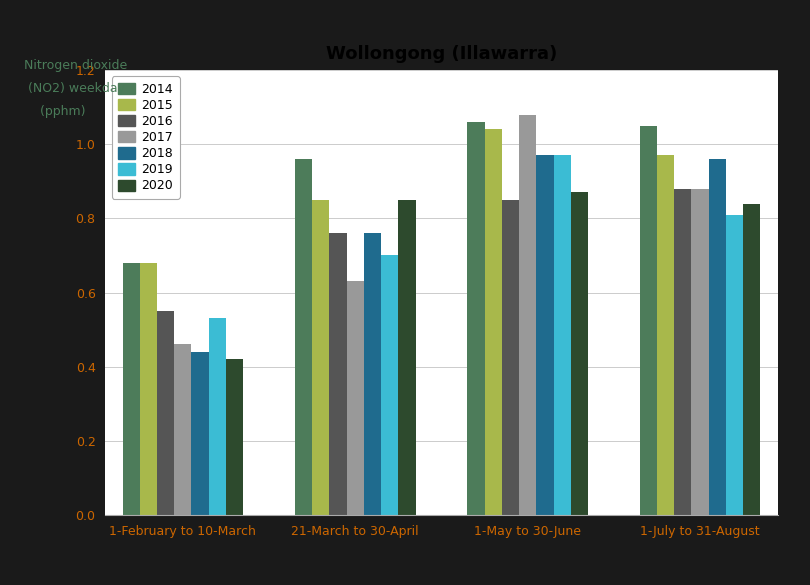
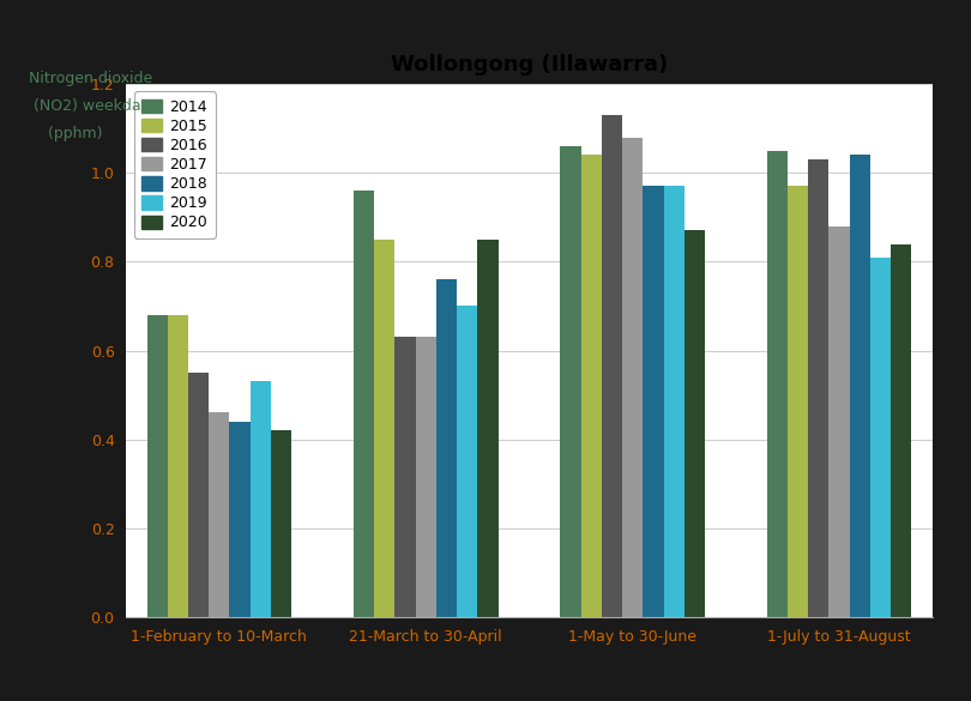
2016/21-March to 30-April: 0.76 -> 0.63
2016/1-May to 30-June: 0.85 -> 1.13
2016/1-July to 31-August: 0.88 -> 1.03
2018/1-July to 31-August: 0.96 -> 1.04
